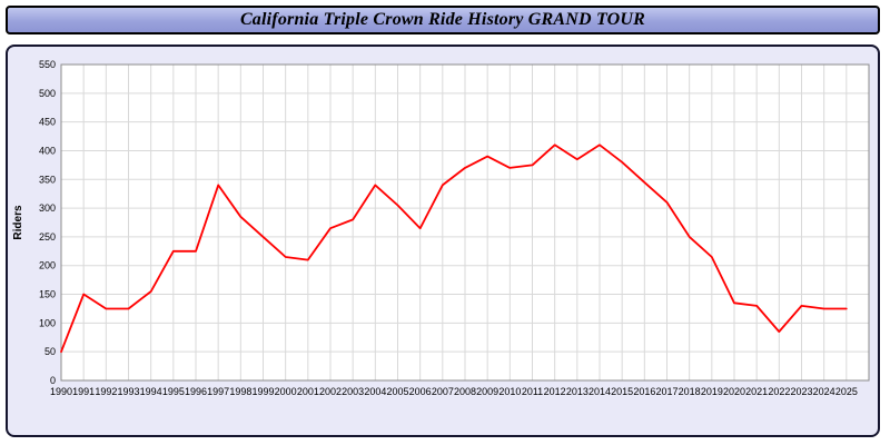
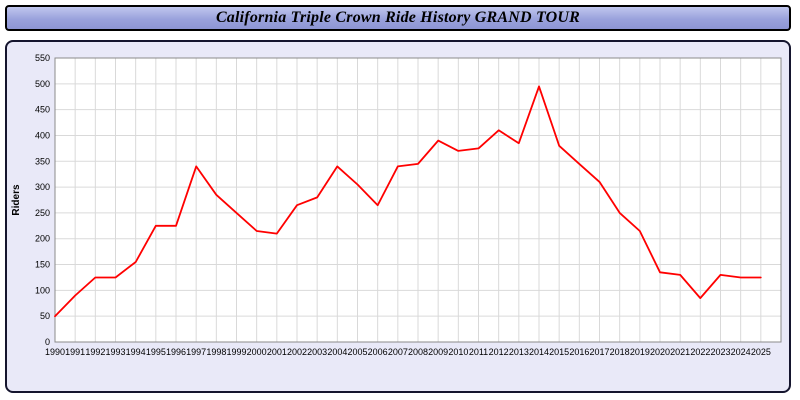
1991: 150 -> 90
2008: 370 -> 340
2014: 410 -> 500
